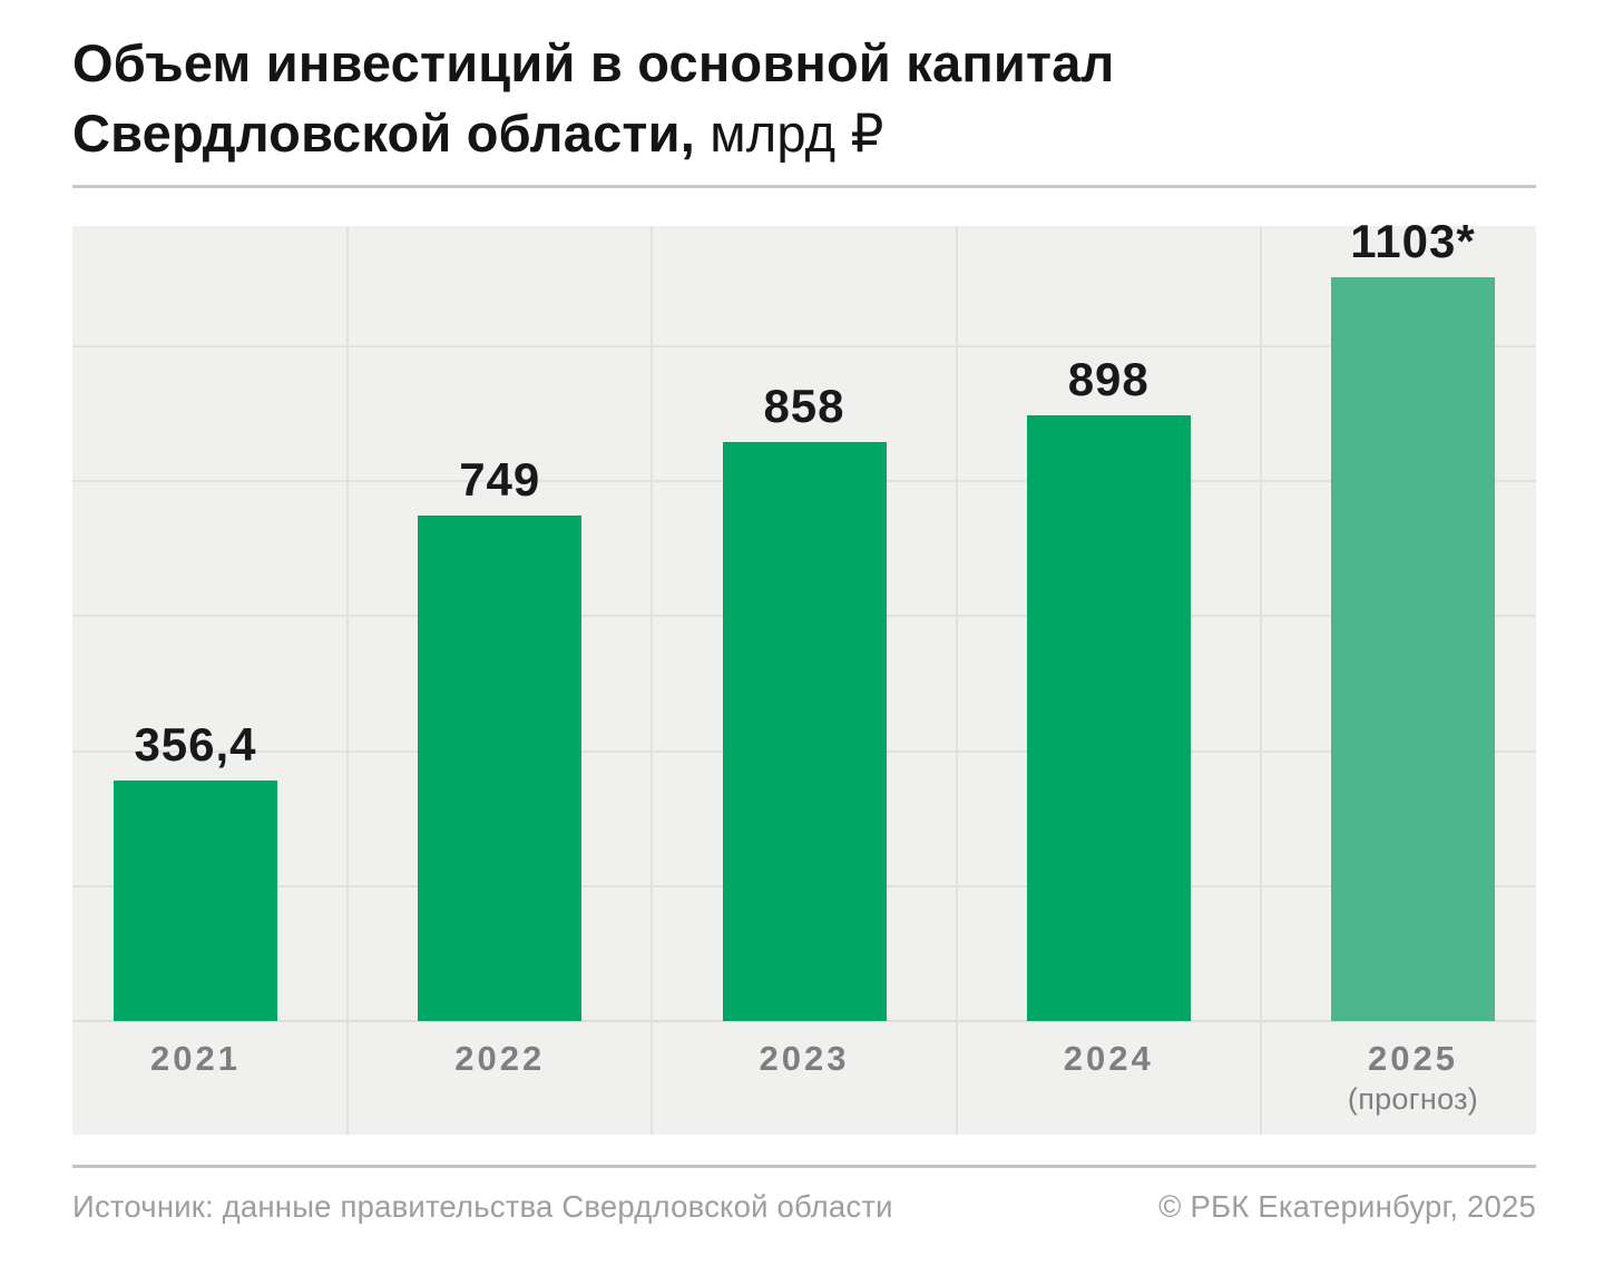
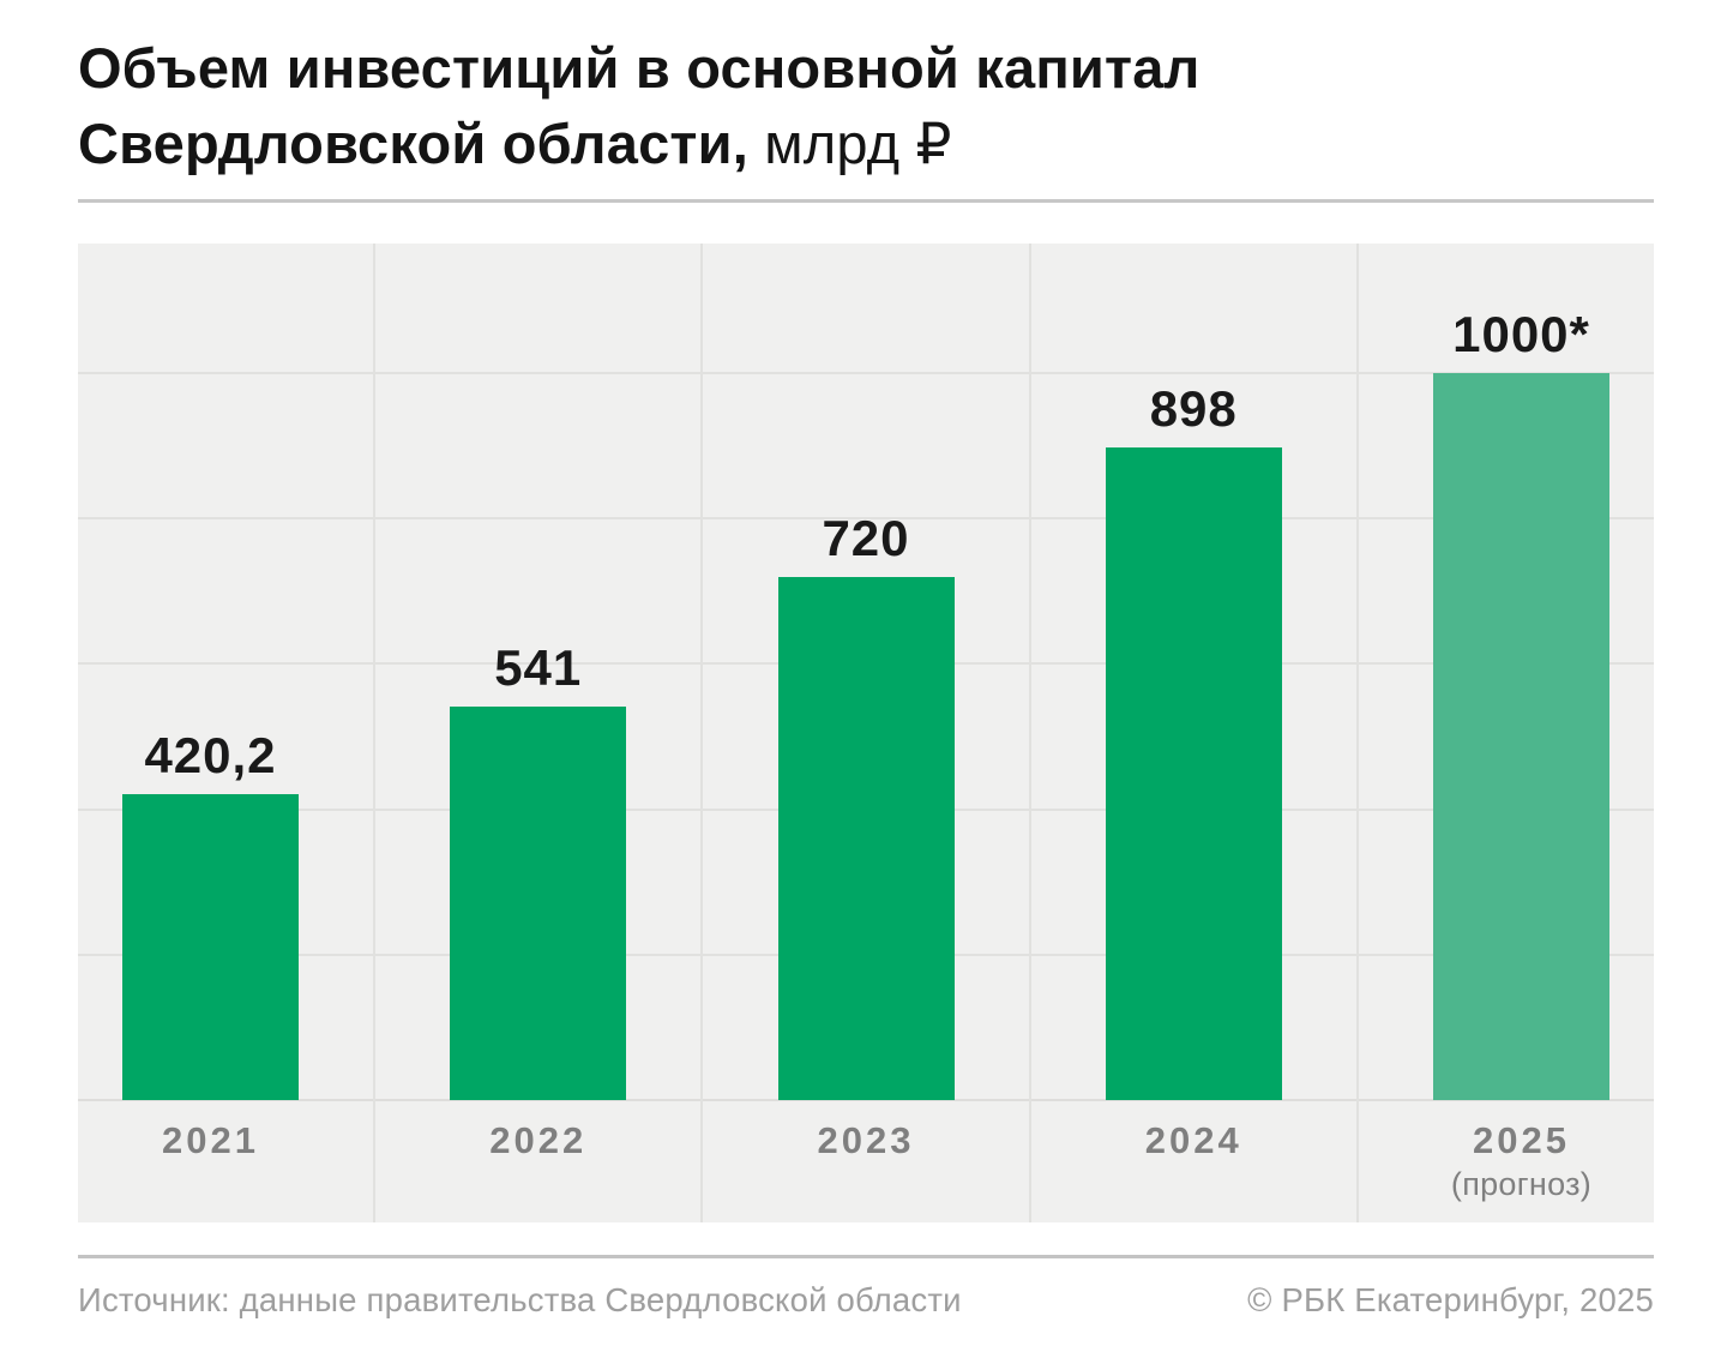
2021: 356,4 -> 420,2
2022: 749 -> 541
2023: 858 -> 720
2025: 1103 -> 1000
